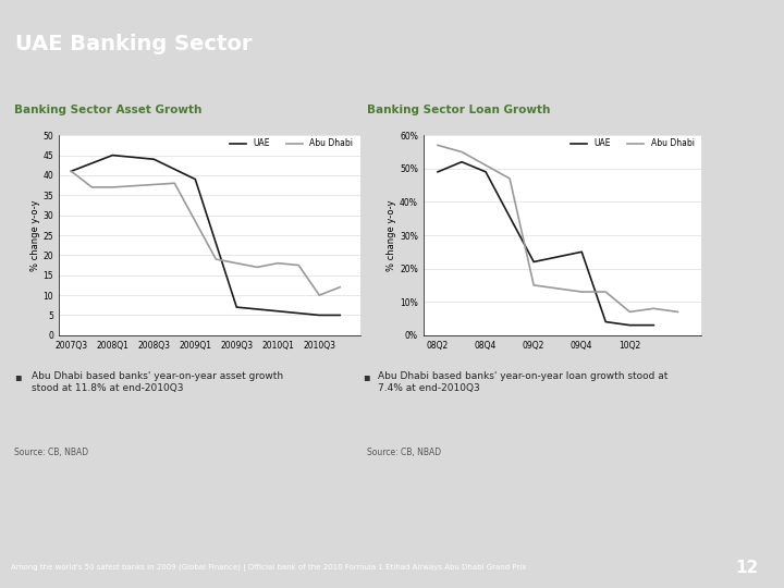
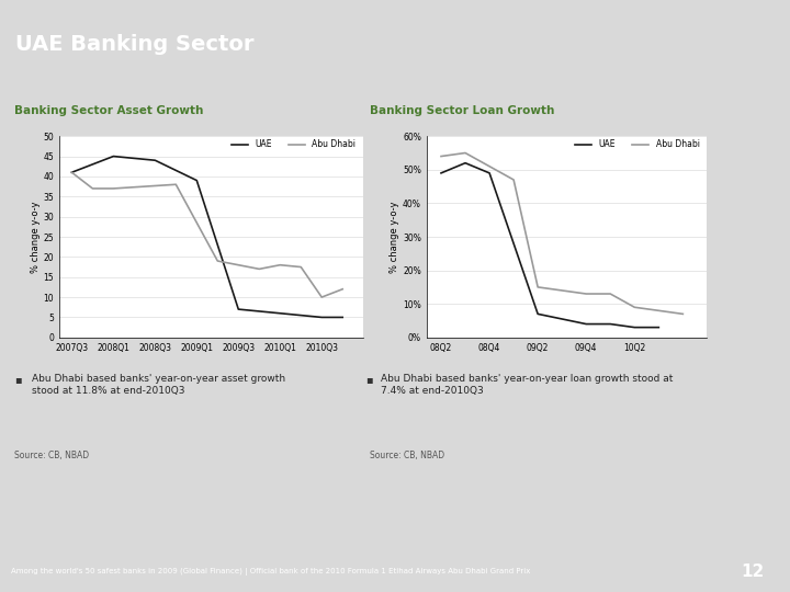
Abu Dhabi/08Q2: 57% -> 54%
UAE/09Q2: 22% -> 7%
UAE/09Q4: 25% -> 4%
Abu Dhabi/10Q2: 7% -> 9%
